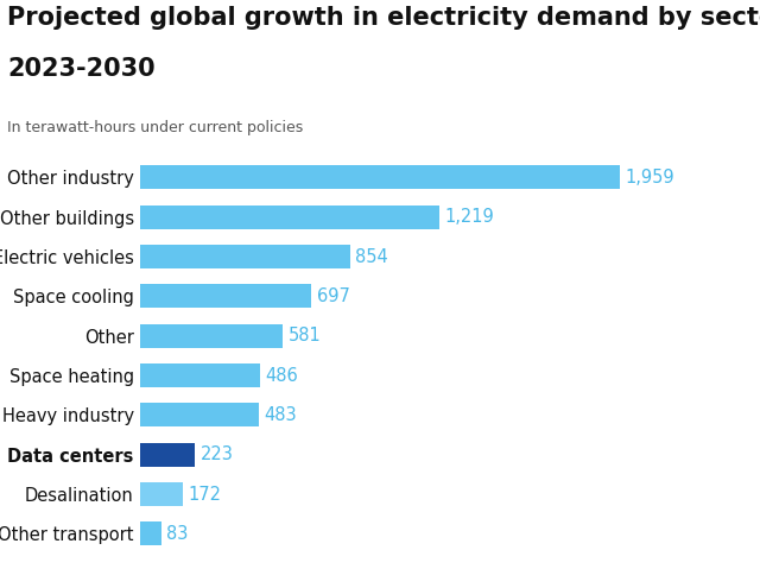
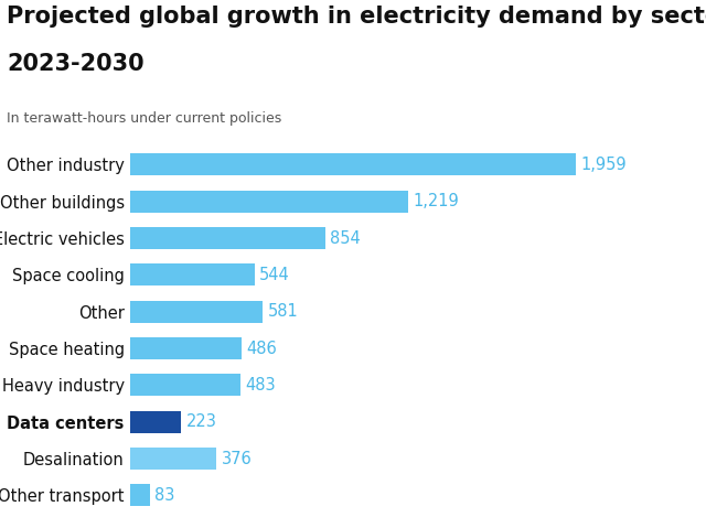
Space cooling: 697 -> 544
Desalination: 172 -> 376
